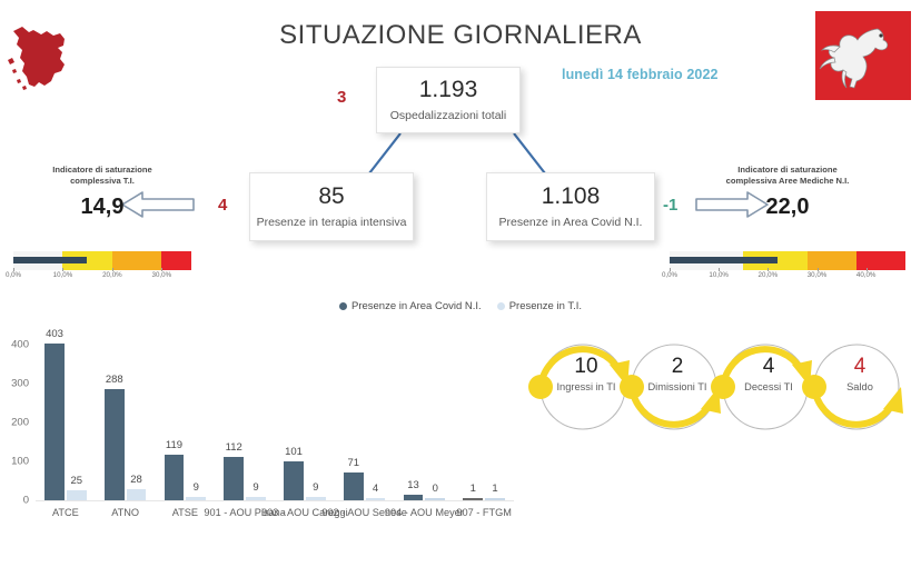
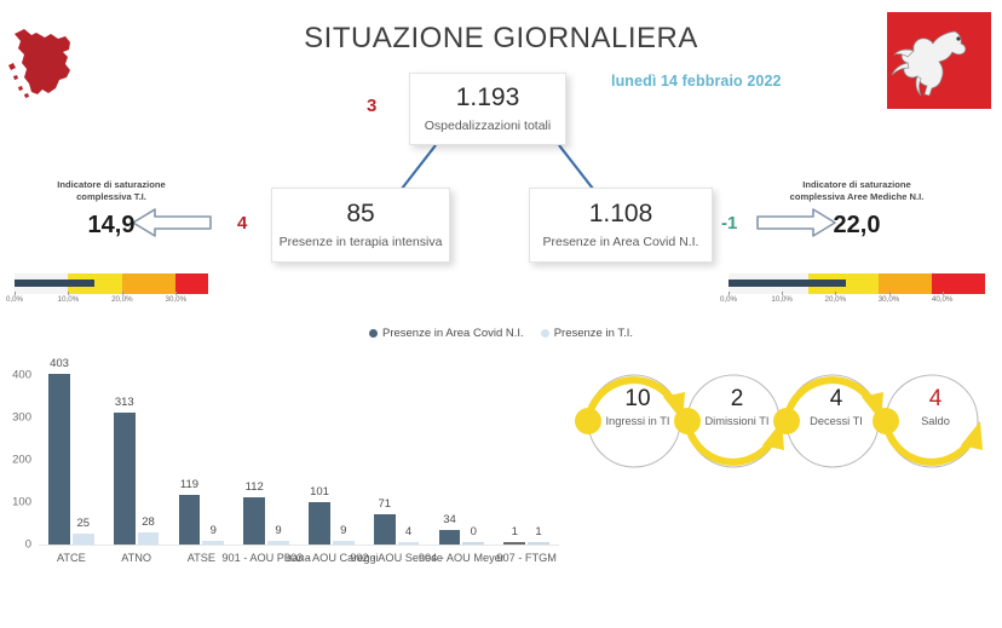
Presenze in Area Covid N.I./ATNO: 288 -> 313
Presenze in Area Covid N.I./904 - AOU Meyer: 13 -> 34
